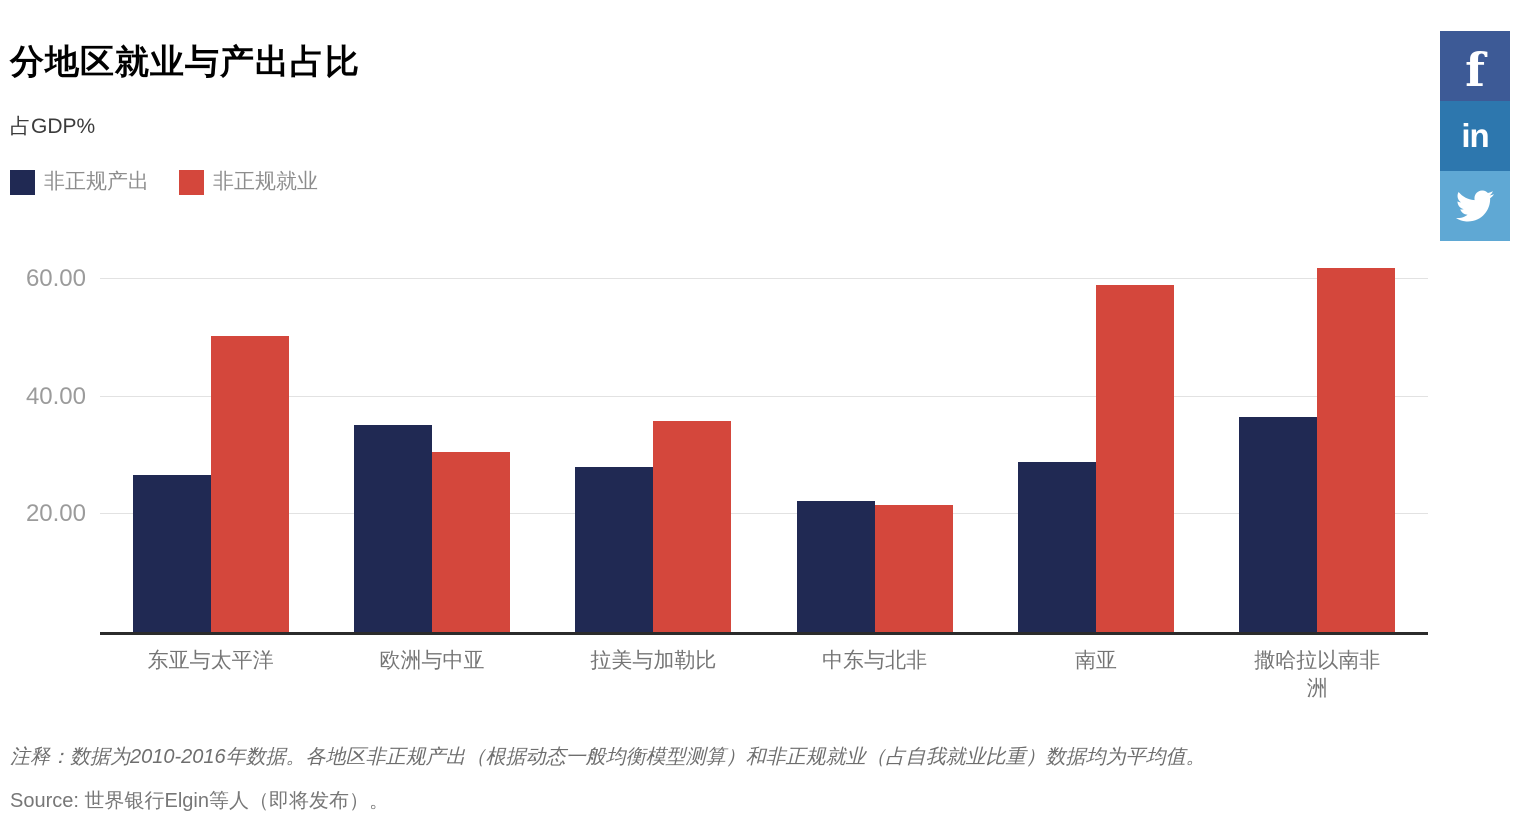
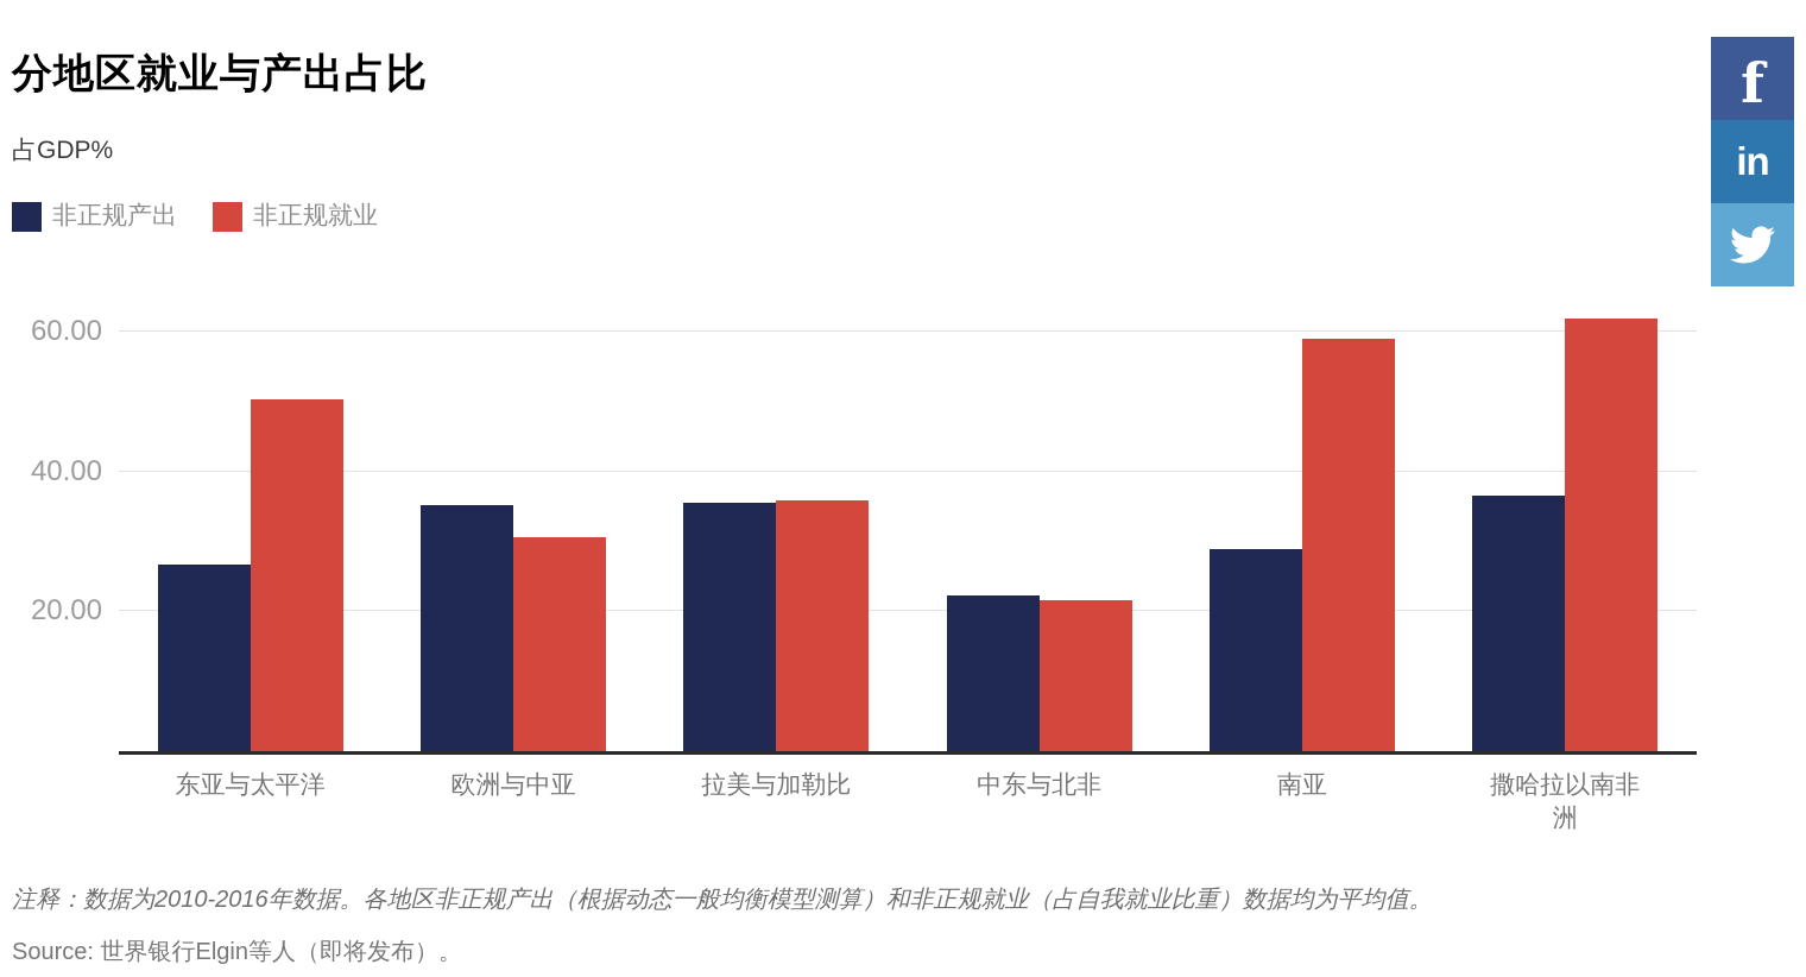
非正规产出/拉美与加勒比: 28 -> 36
